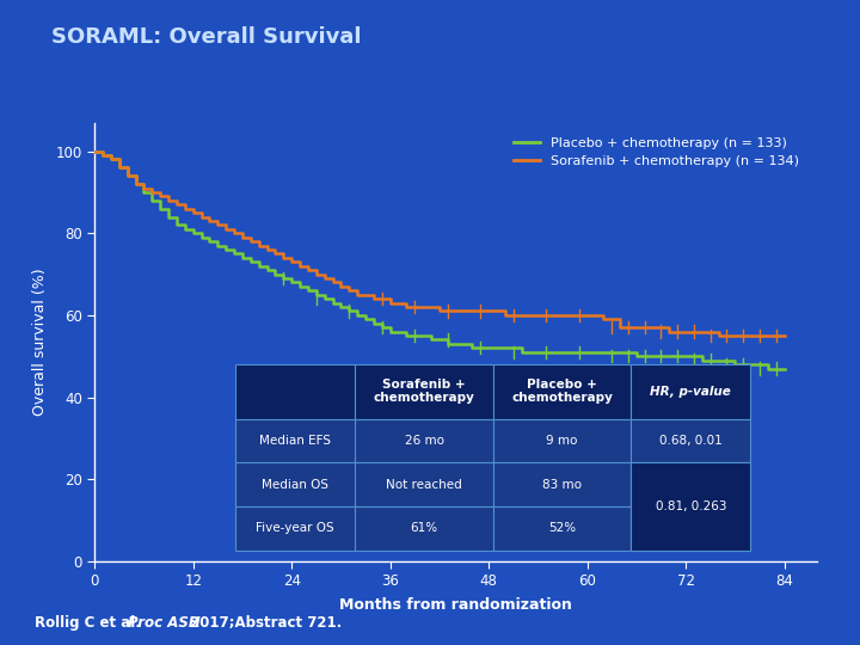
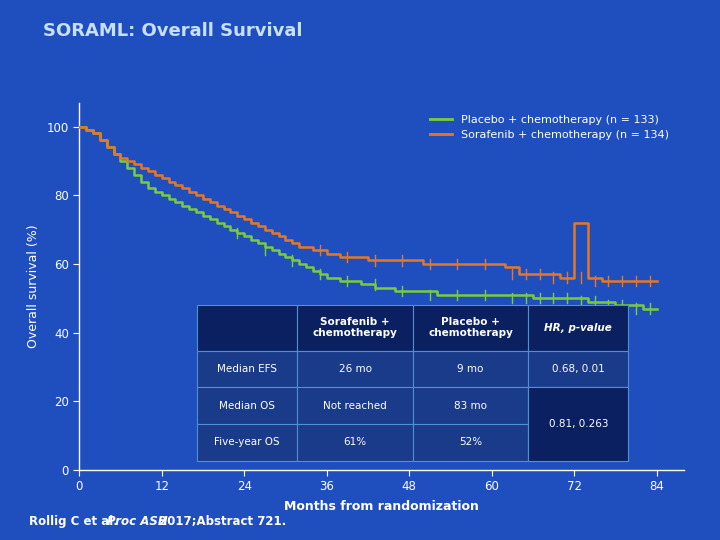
Sorafenib + chemotherapy (n = 134)/72: 56 -> 72
